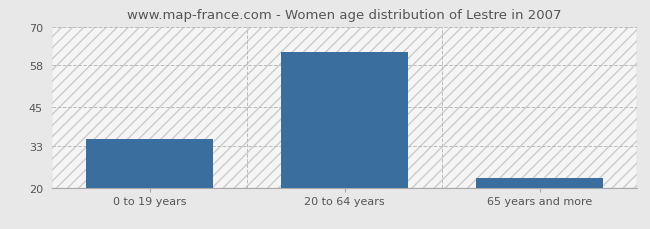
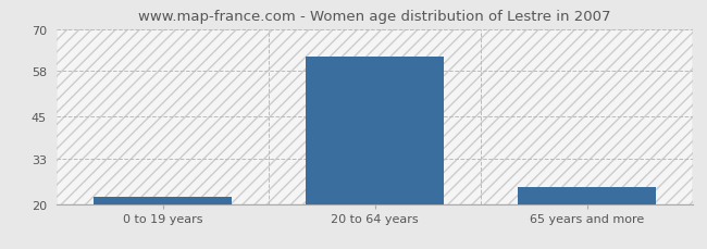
0 to 19 years: 35 -> 22
65 years and more: 23 -> 25
